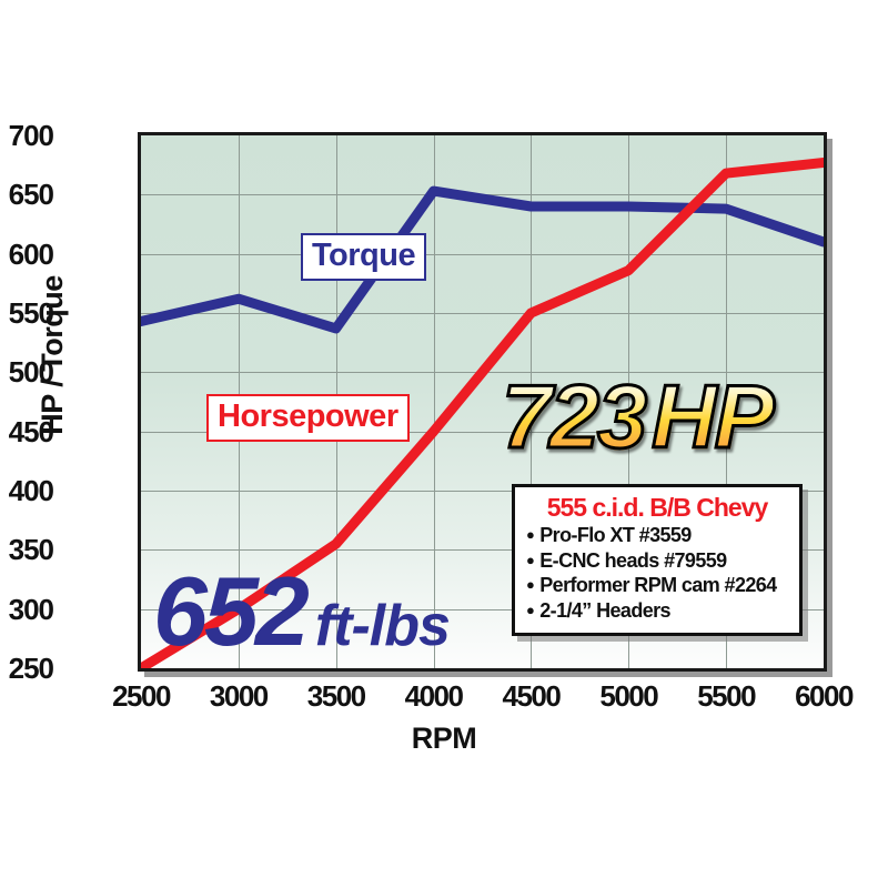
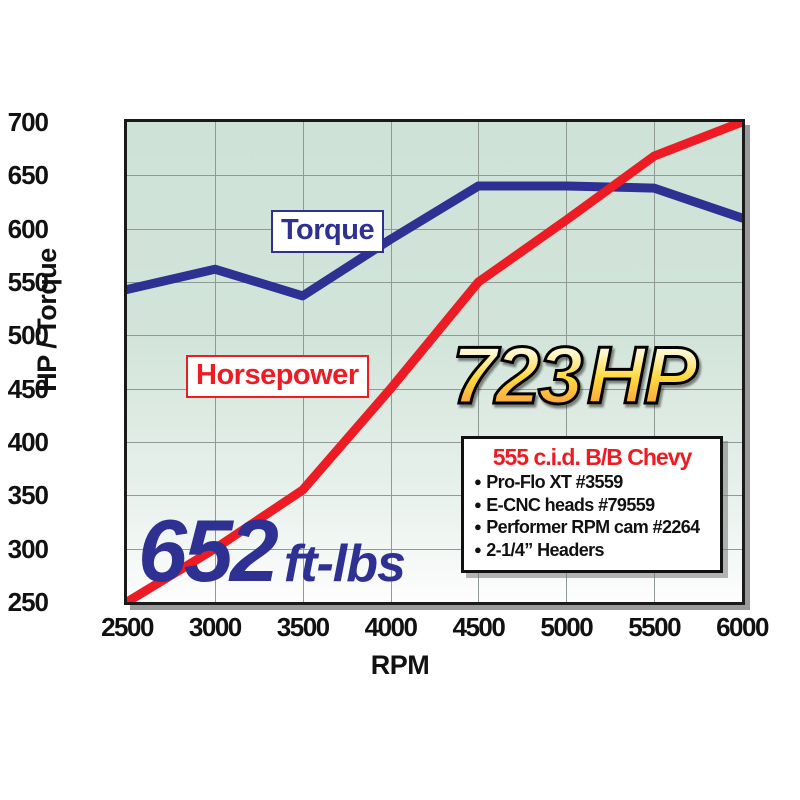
Torque/4000: 653 -> 590
Horsepower/5000: 586 -> 608
Horsepower/6000: 677 -> 700
